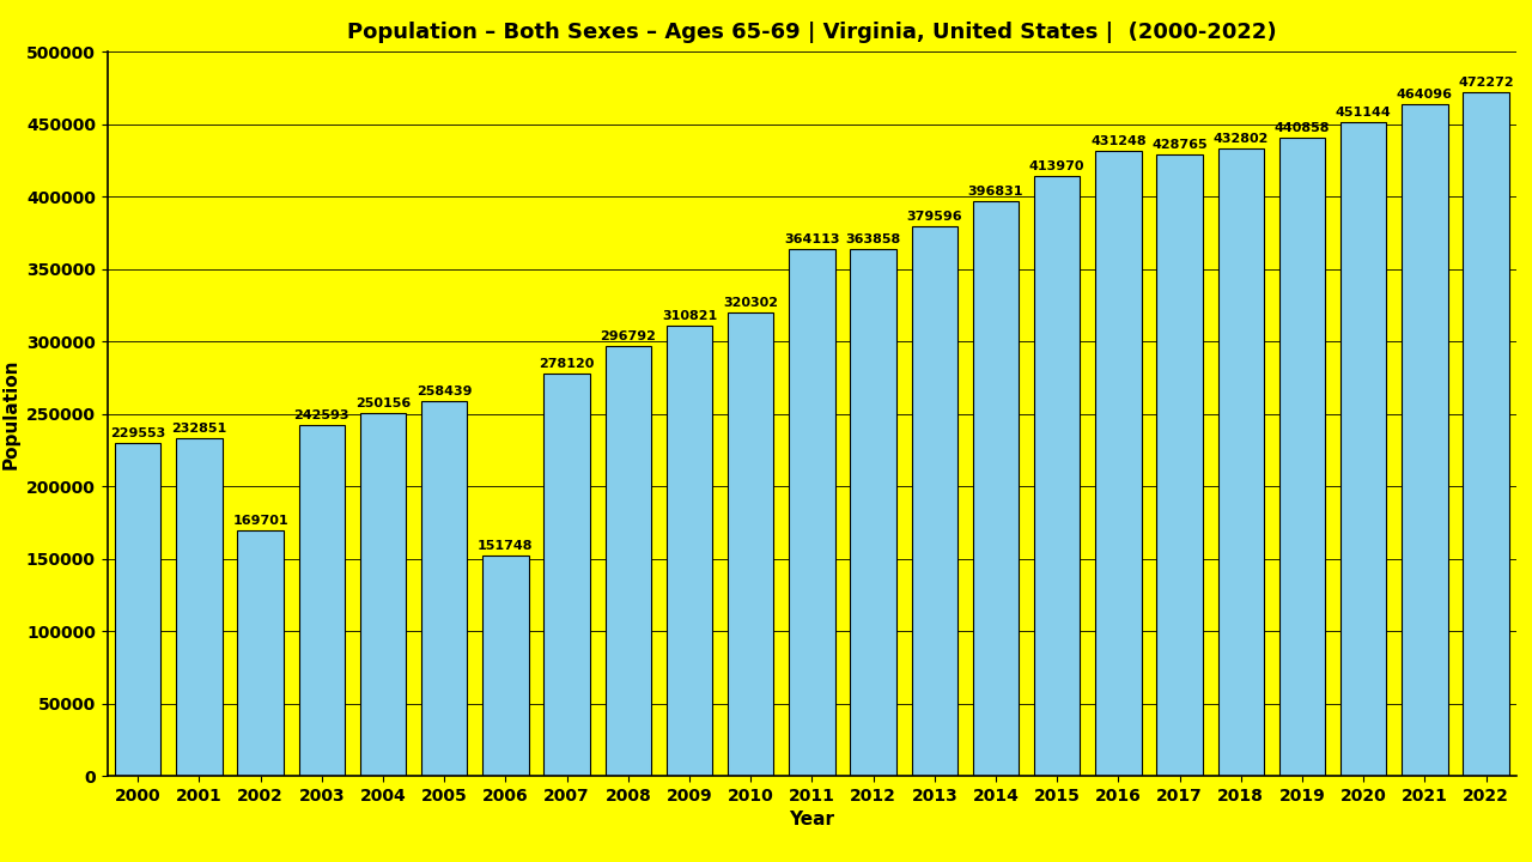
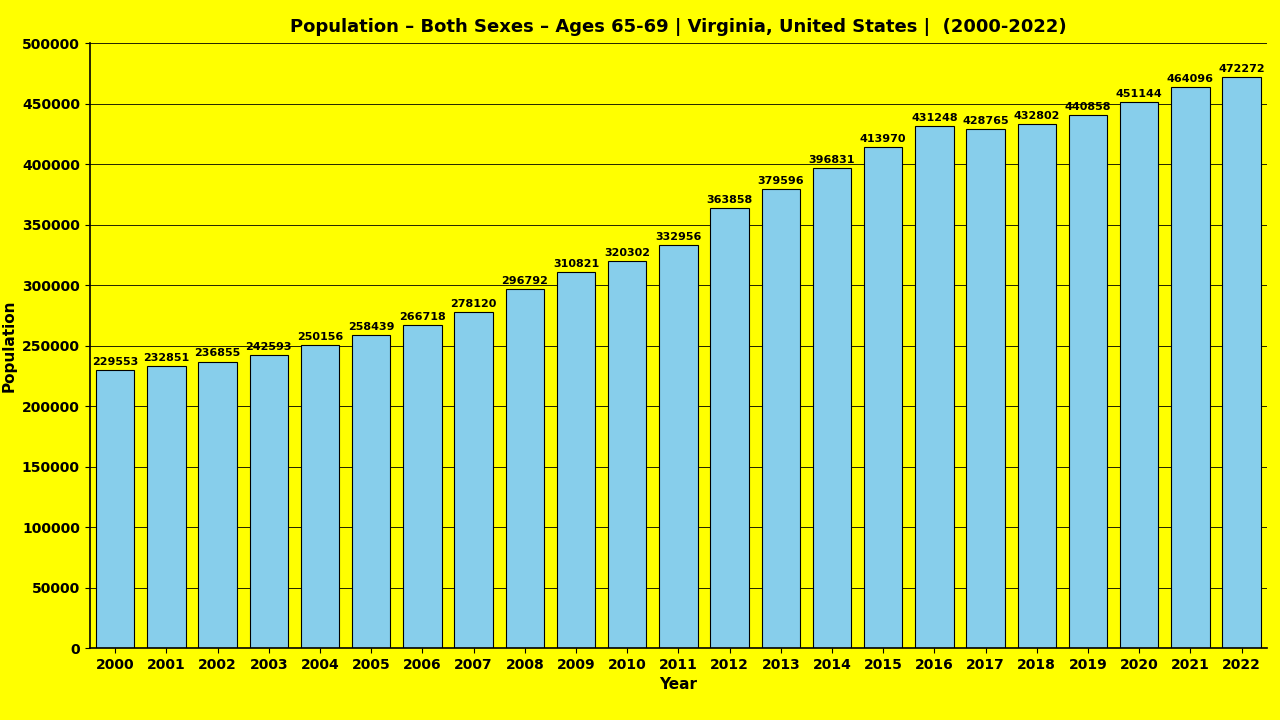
2002: 169701 -> 236855
2006: 151748 -> 266718
2011: 364113 -> 332956
